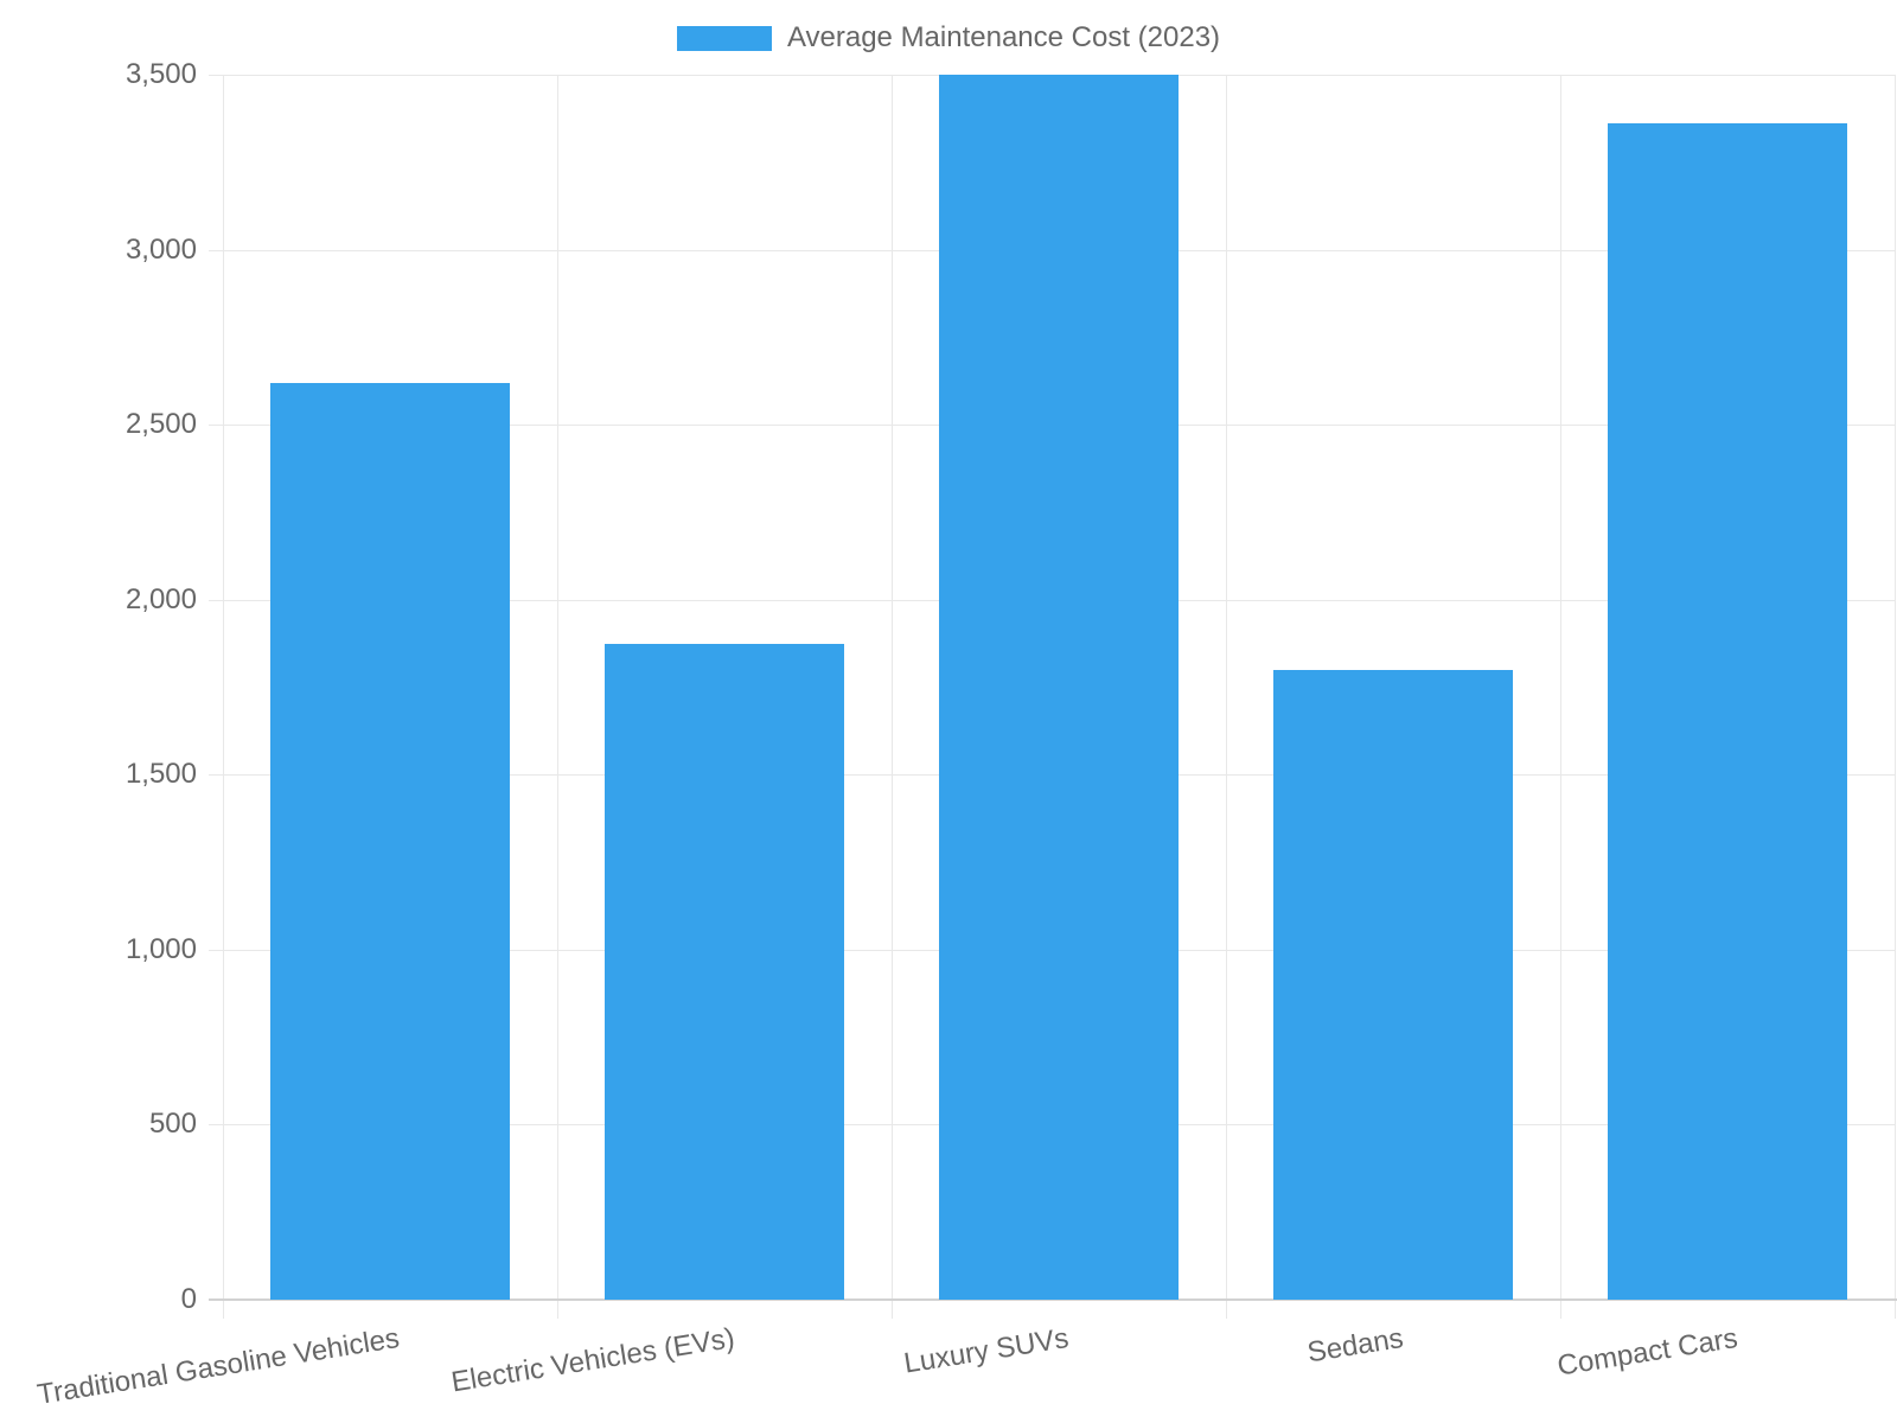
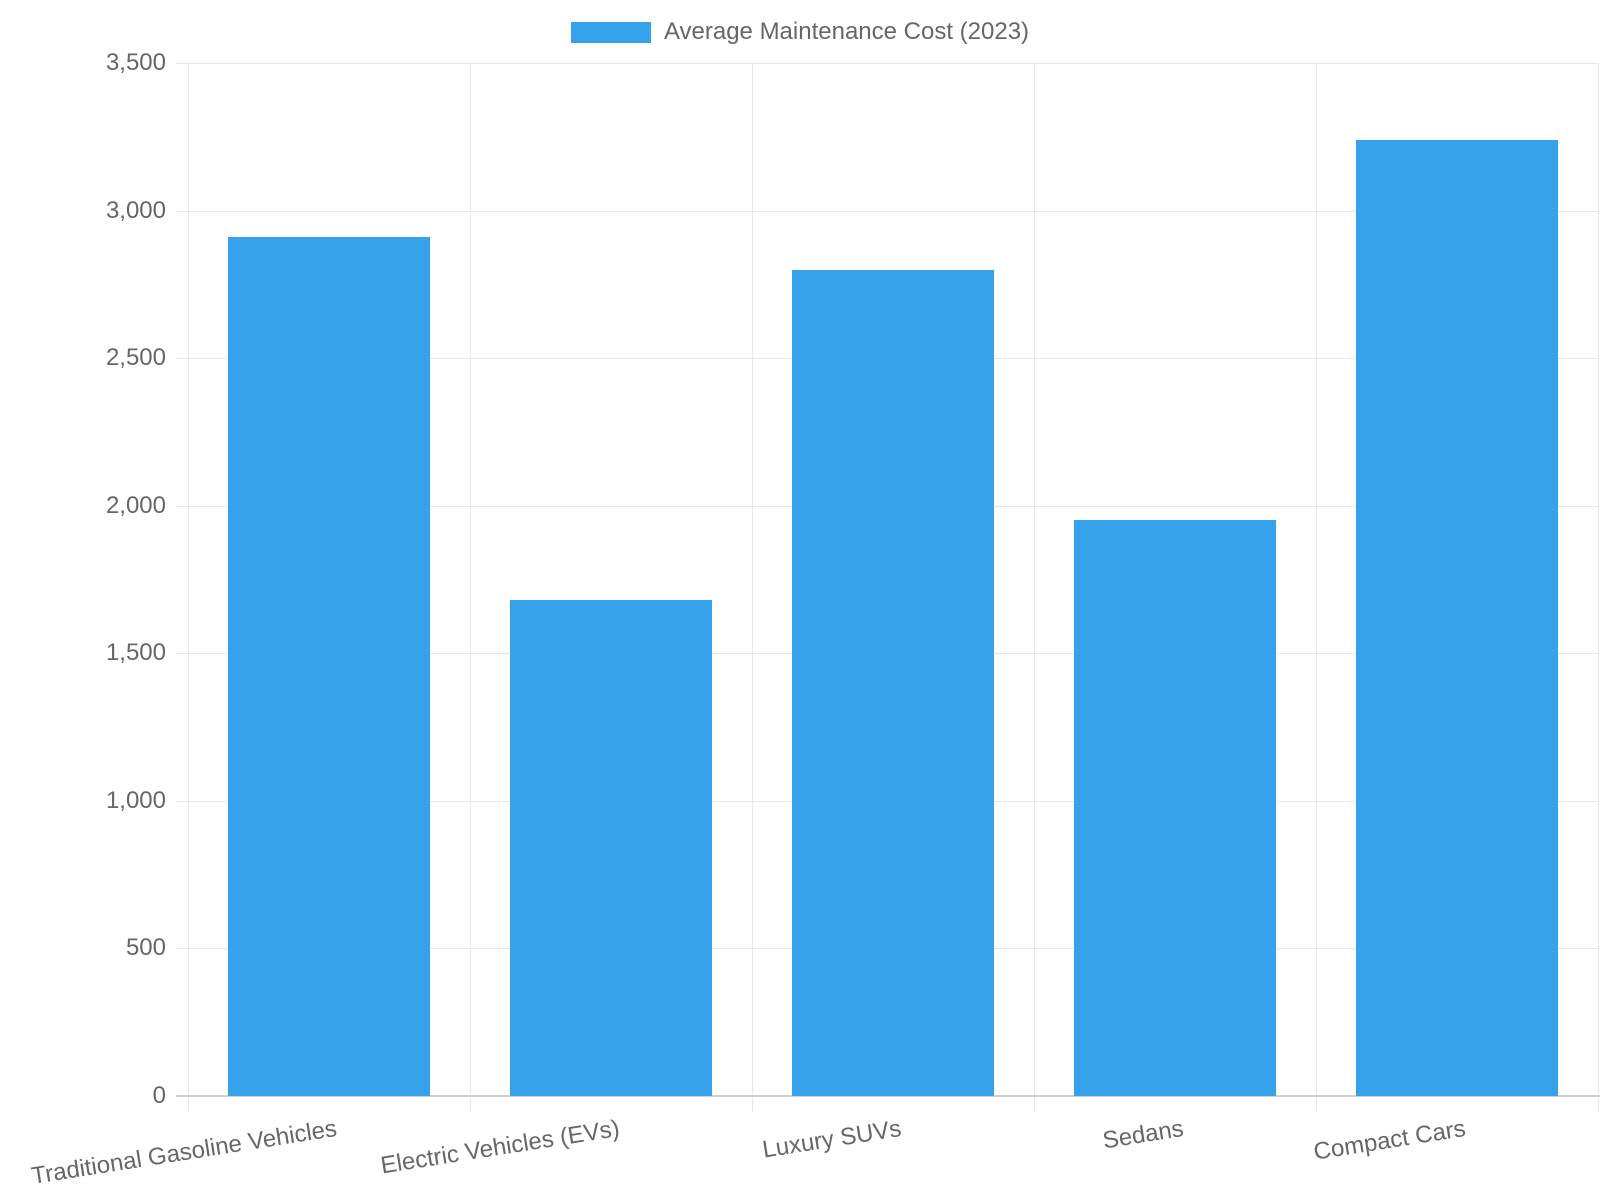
Traditional Gasoline Vehicles: 2620 -> 2910
Electric Vehicles (EVs): 1880 -> 1680
Luxury SUVs: 3500 -> 2800
Sedans: 1800 -> 1950
Compact Cars: 3360 -> 3240
